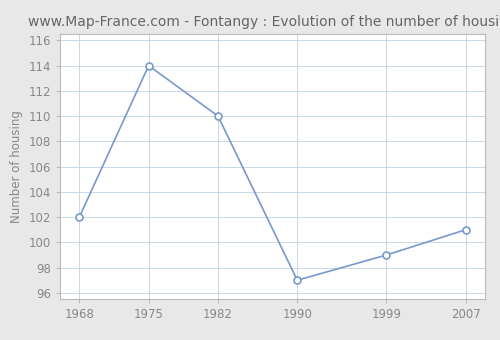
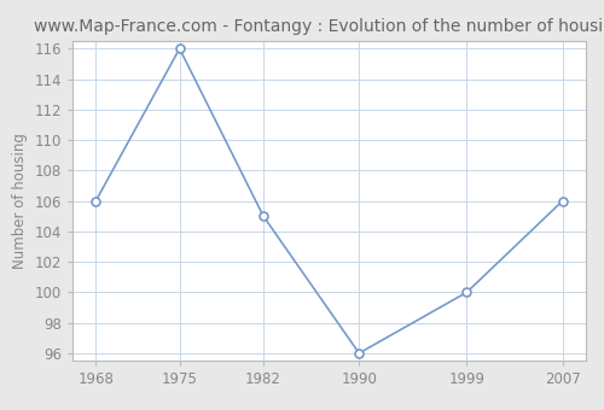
1968: 102 -> 106
1975: 114 -> 116
1982: 110 -> 105
1990: 97 -> 96
1999: 99 -> 100
2007: 101 -> 106
